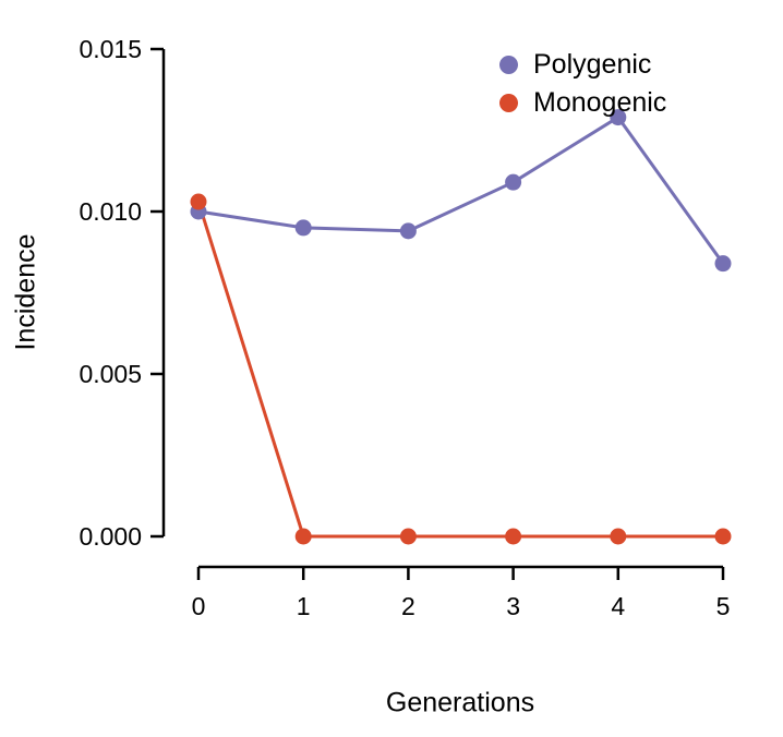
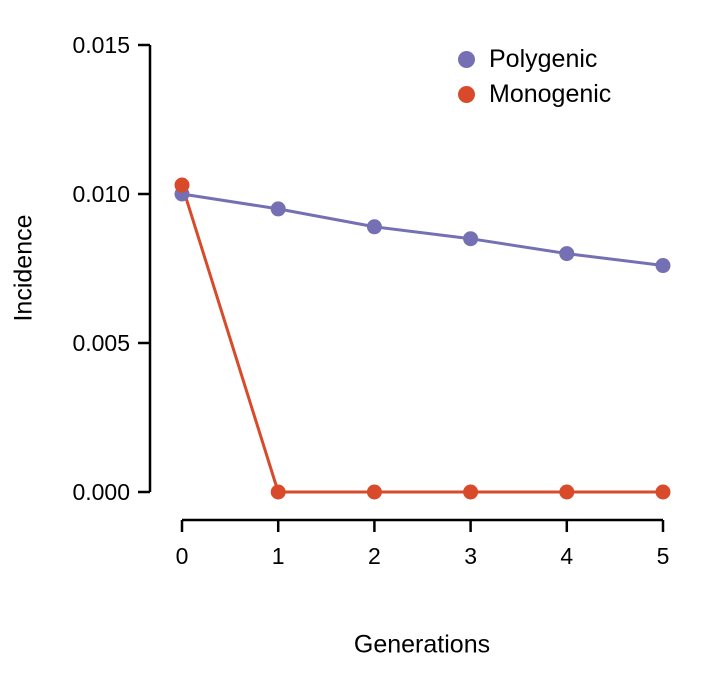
Polygenic/2: 0.0094 -> 0.0089
Polygenic/3: 0.0109 -> 0.0085
Polygenic/4: 0.0129 -> 0.0080
Polygenic/5: 0.0084 -> 0.0076
